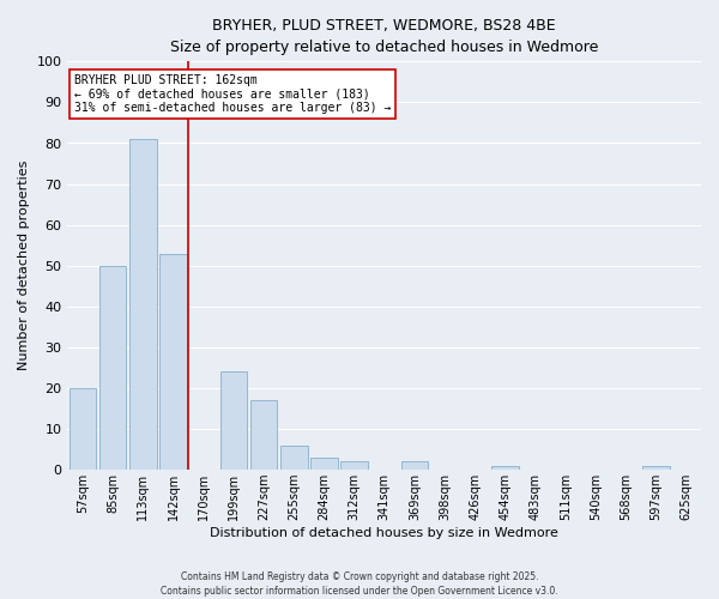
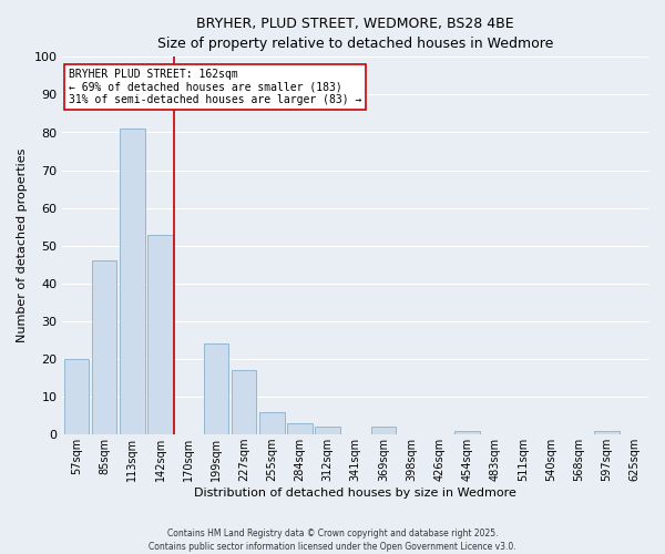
85sqm: 50 -> 46
